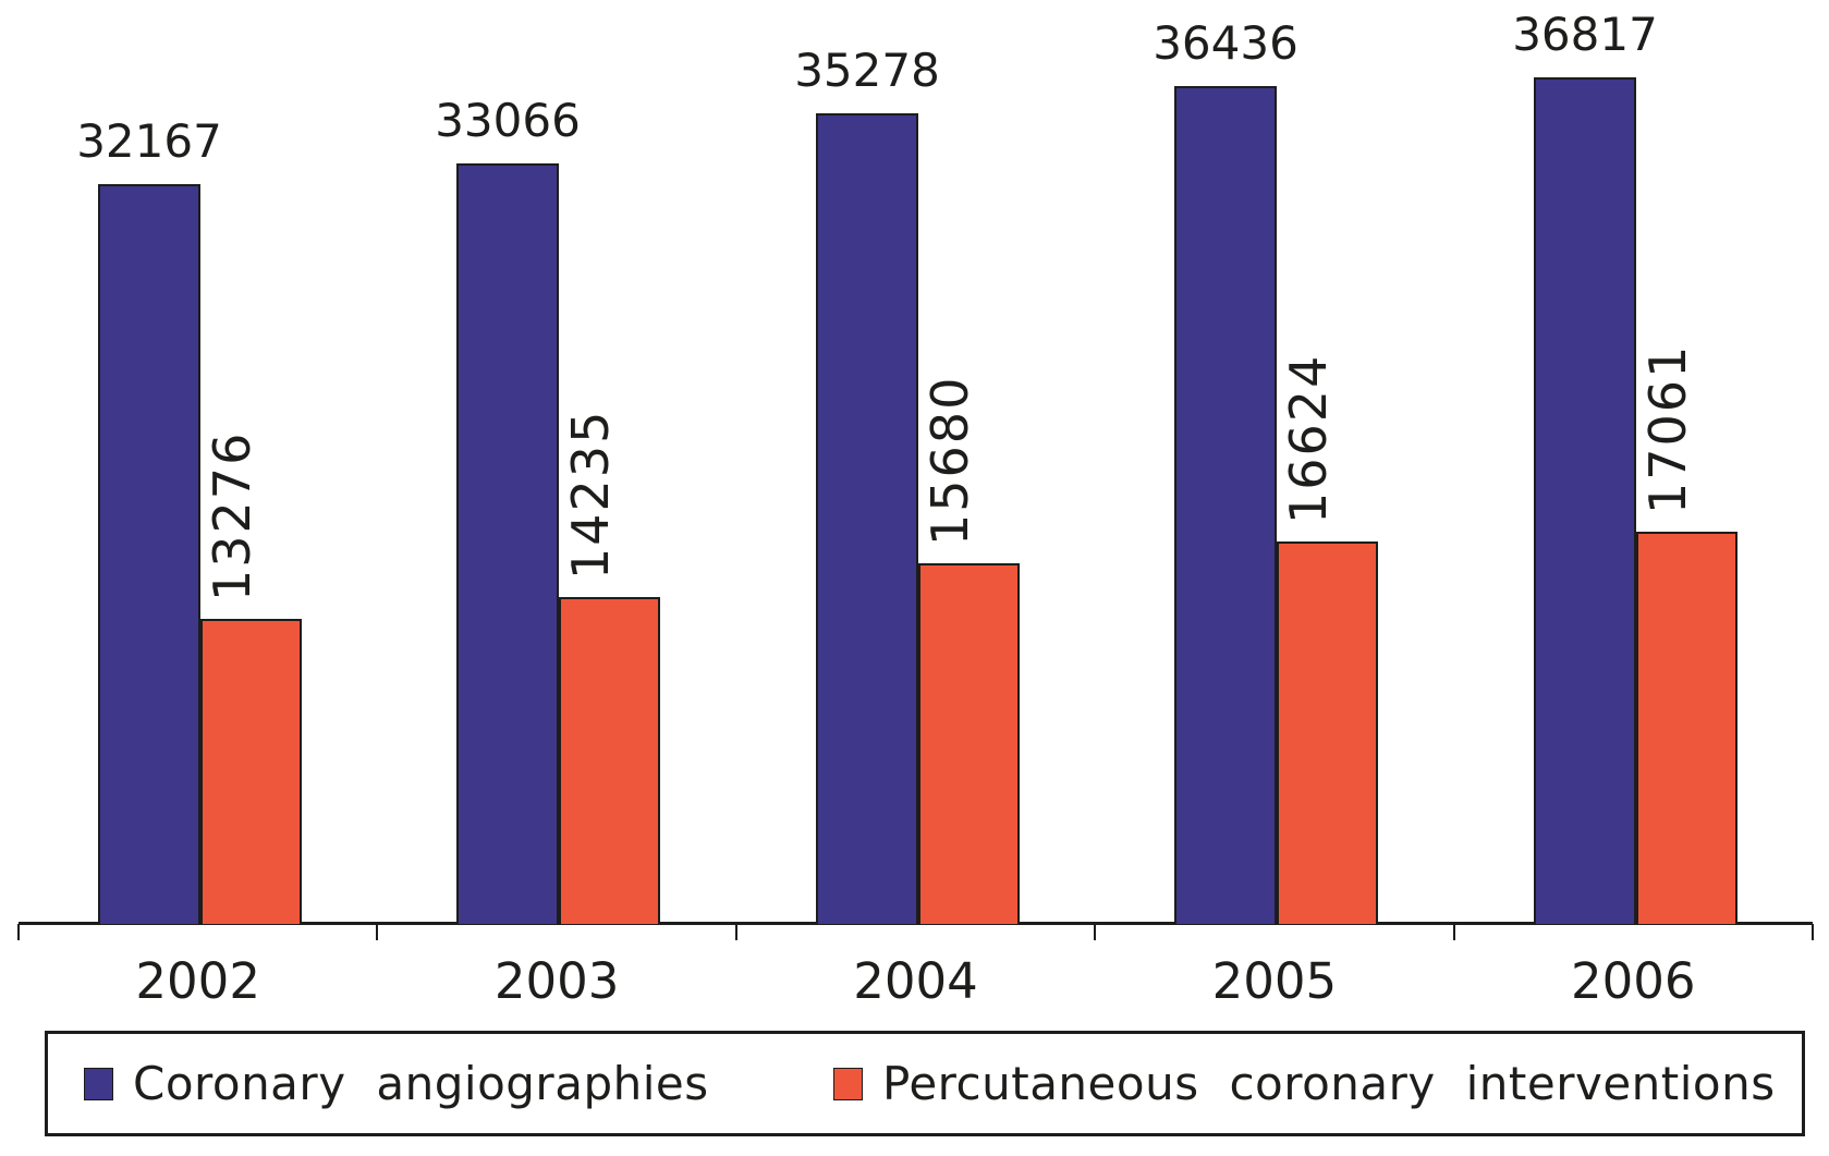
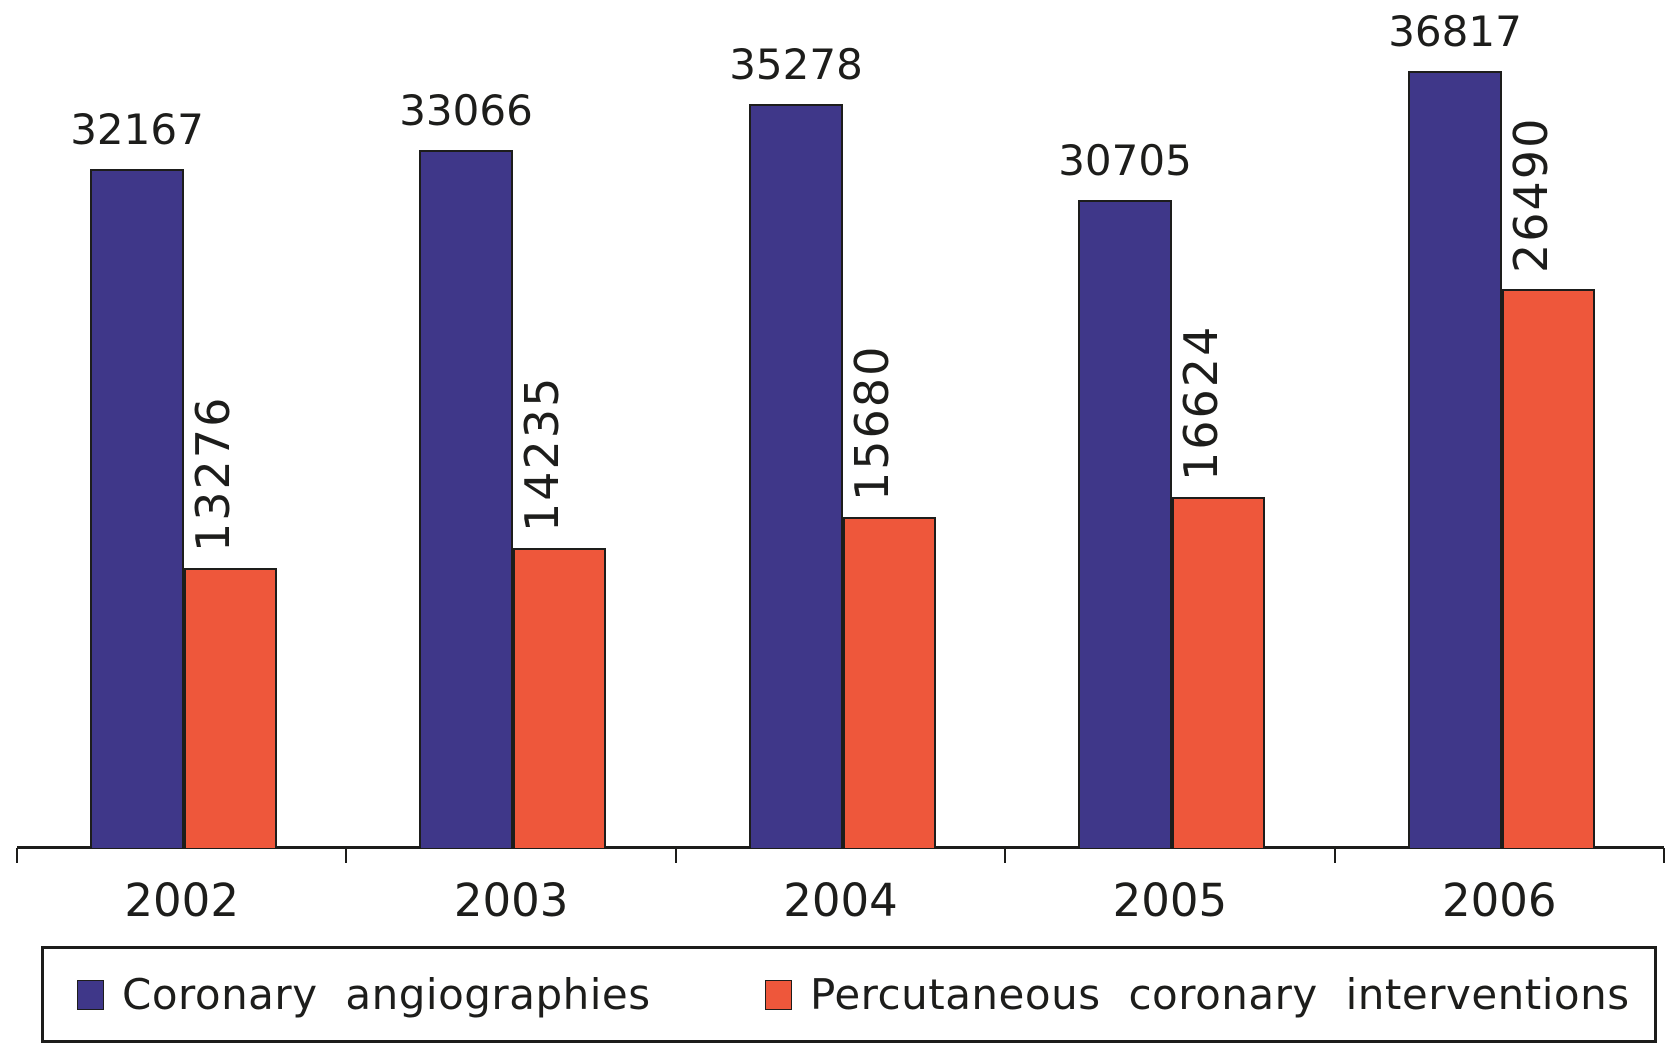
Coronary angiographies/2005: 36436 -> 30705
Percutaneous coronary interventions/2006: 17061 -> 26490
